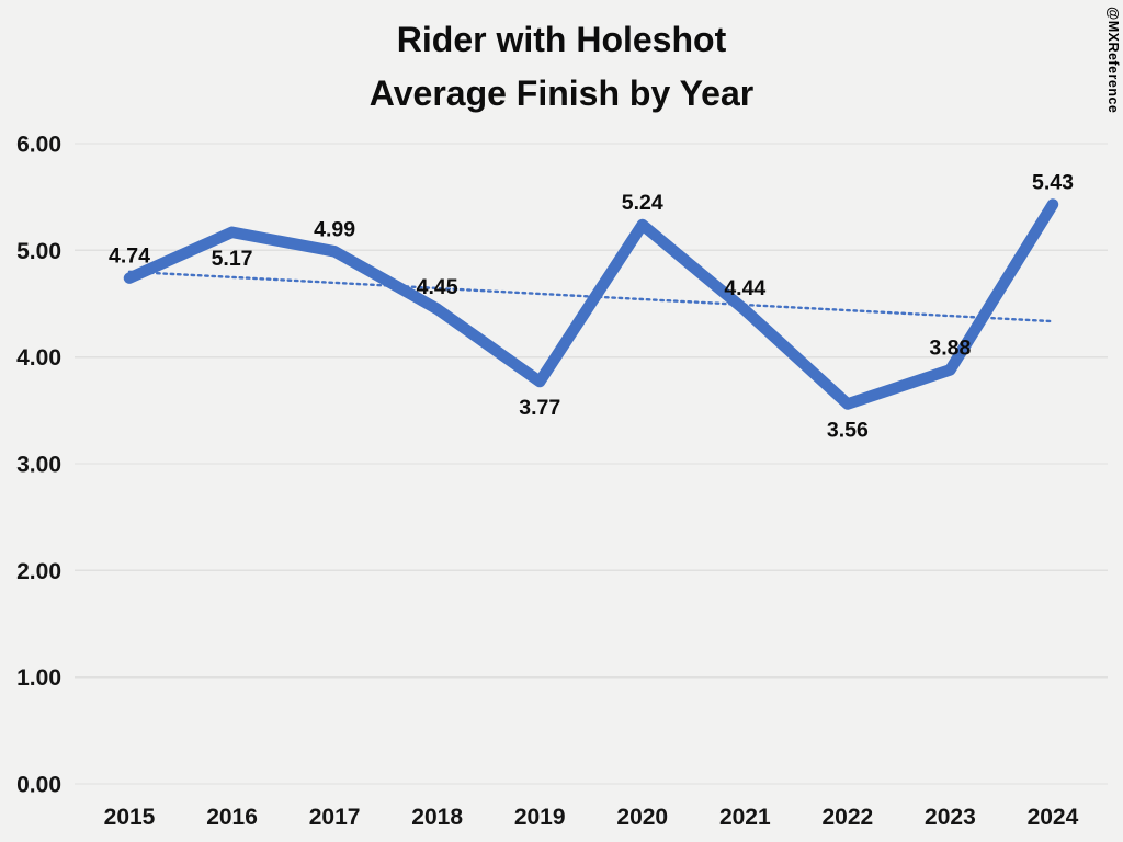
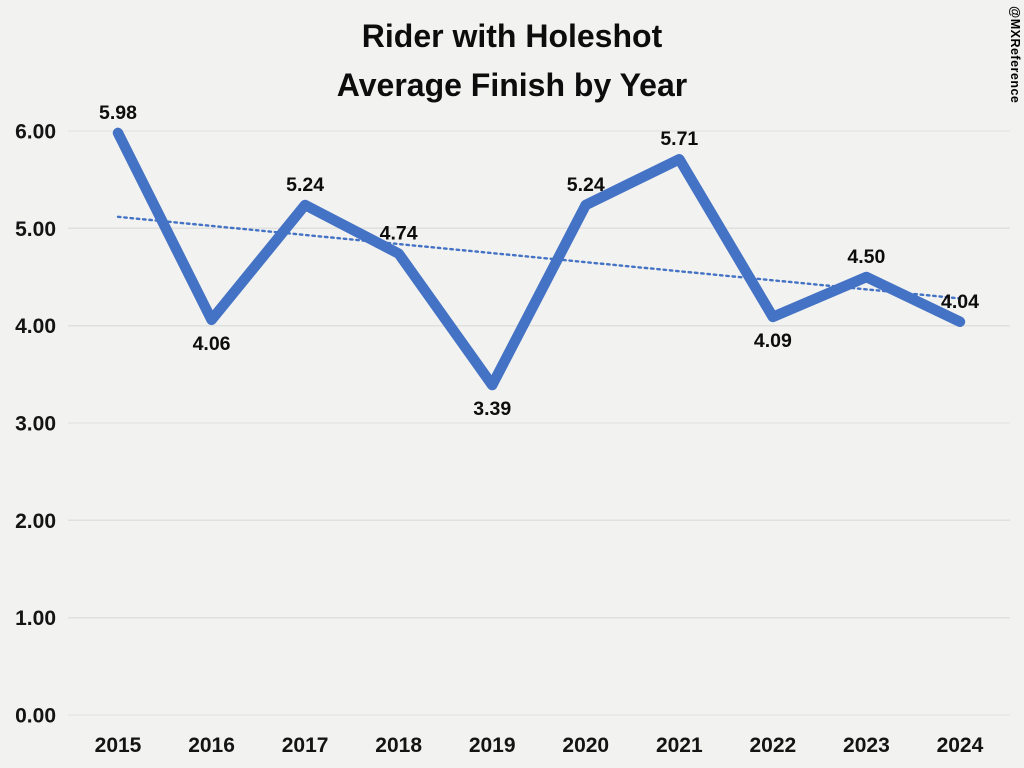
2015: 4.74 -> 5.98
2016: 5.17 -> 4.06
2017: 4.99 -> 5.24
2018: 4.45 -> 4.74
2019: 3.77 -> 3.39
2021: 4.44 -> 5.71
2022: 3.56 -> 4.09
2023: 3.88 -> 4.50
2024: 5.43 -> 4.04
